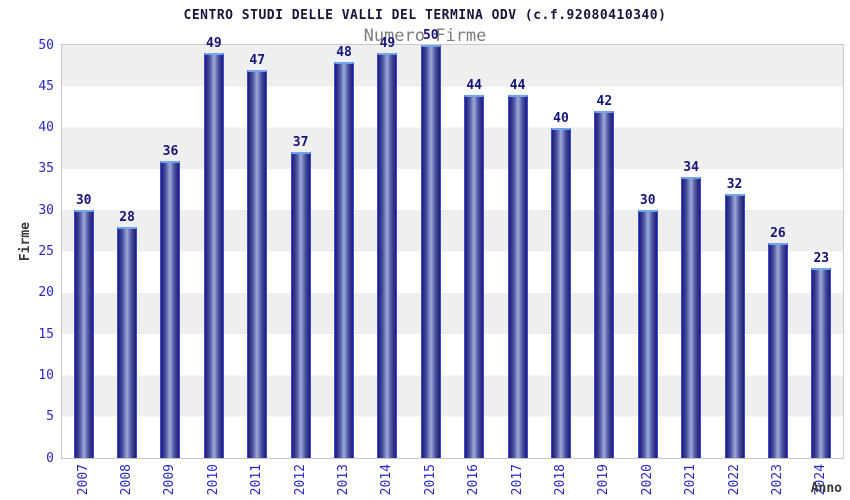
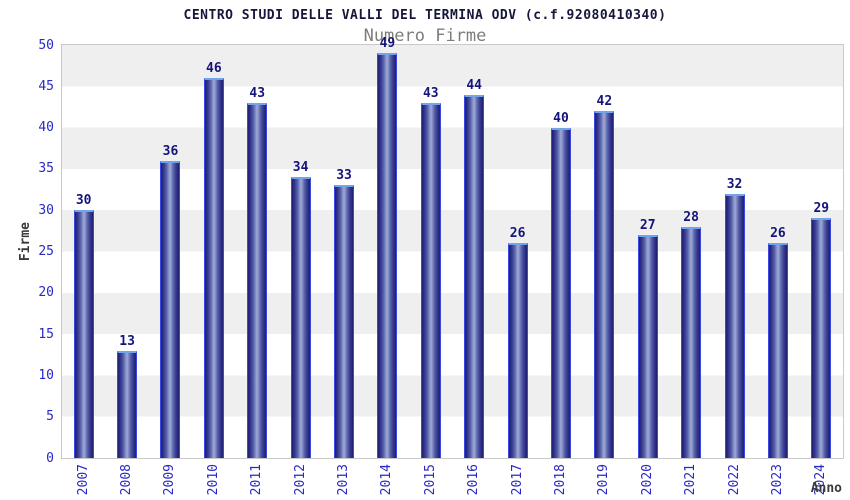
2008: 28 -> 13
2010: 49 -> 46
2011: 47 -> 43
2012: 37 -> 34
2013: 48 -> 33
2015: 50 -> 43
2017: 44 -> 26
2020: 30 -> 27
2021: 34 -> 28
2024: 23 -> 29
